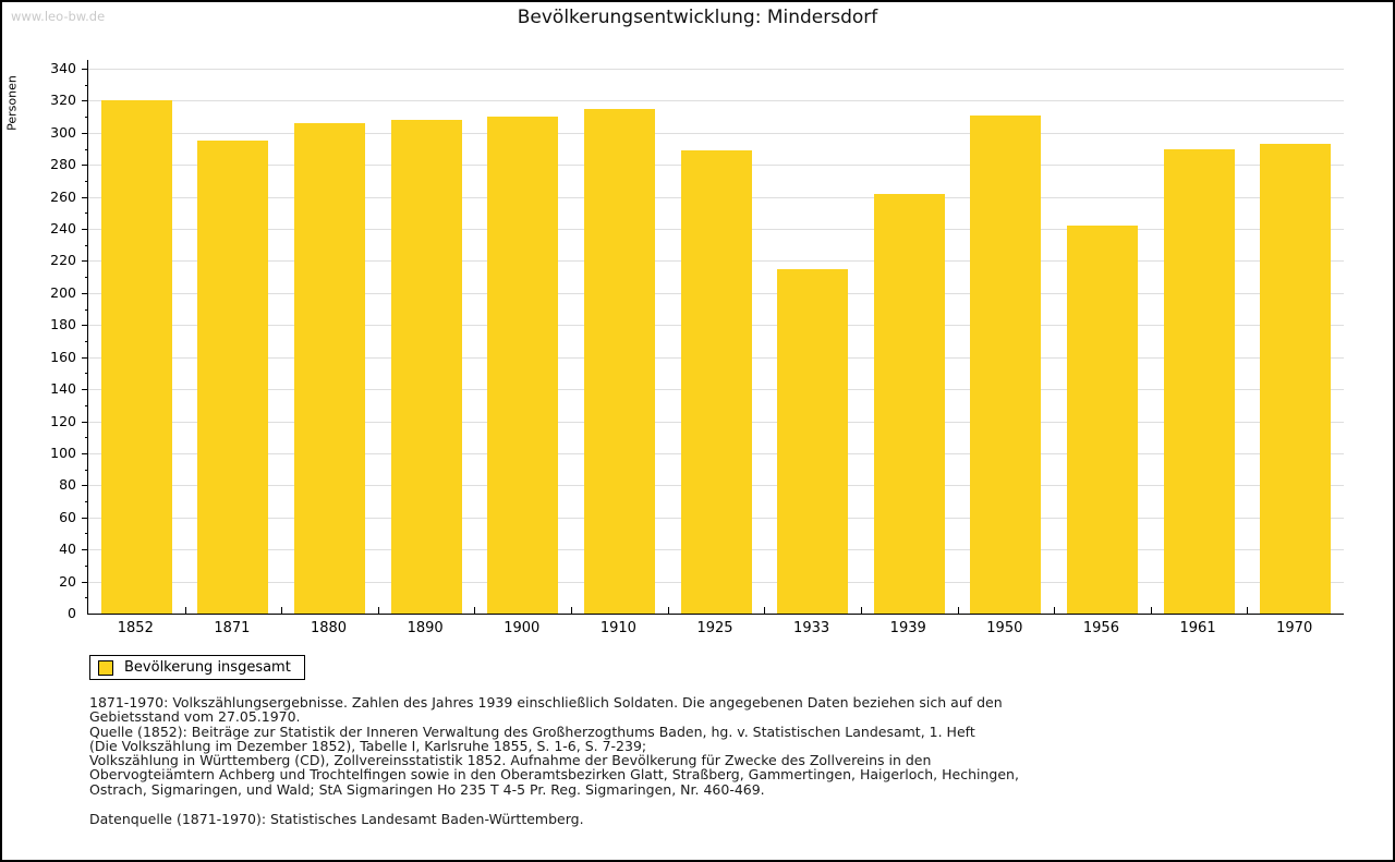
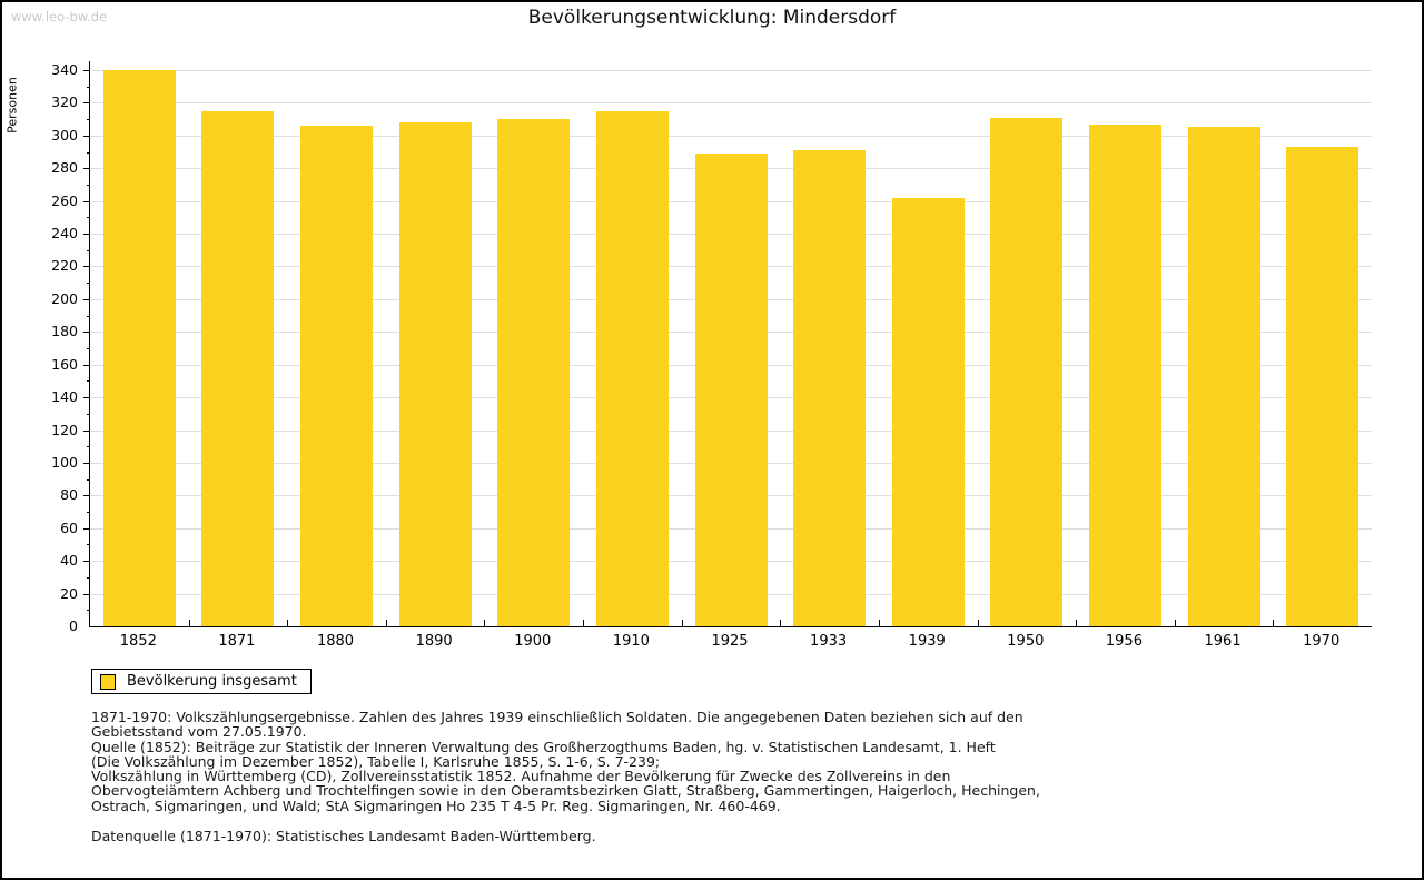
1852: 320 -> 340
1871: 295 -> 315
1933: 215 -> 291
1956: 242 -> 307
1961: 290 -> 305
